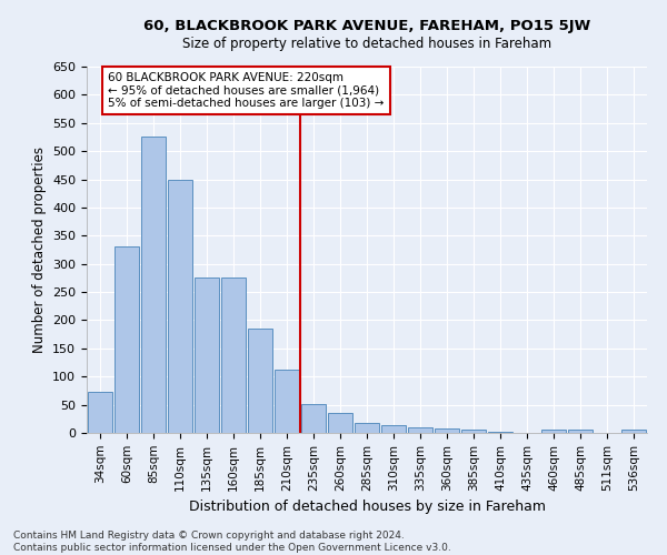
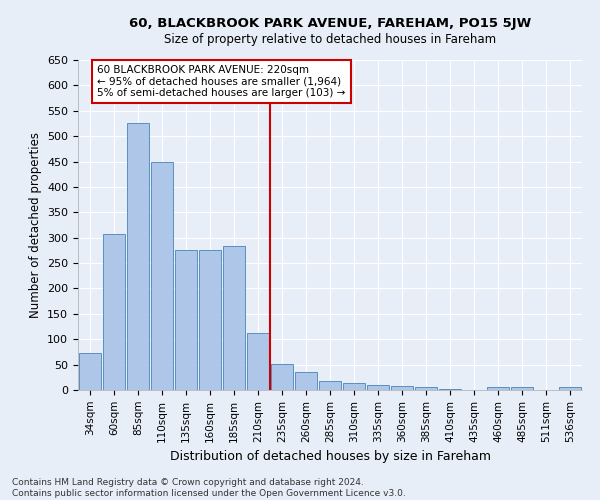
60sqm: 330 -> 308
185sqm: 185 -> 284
